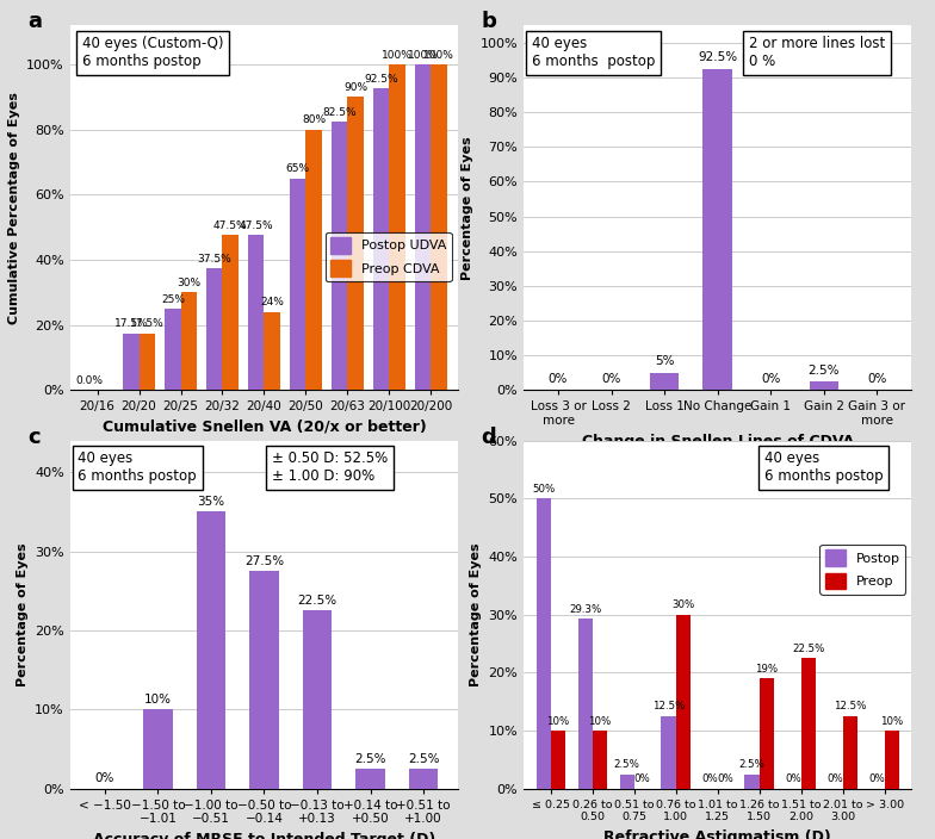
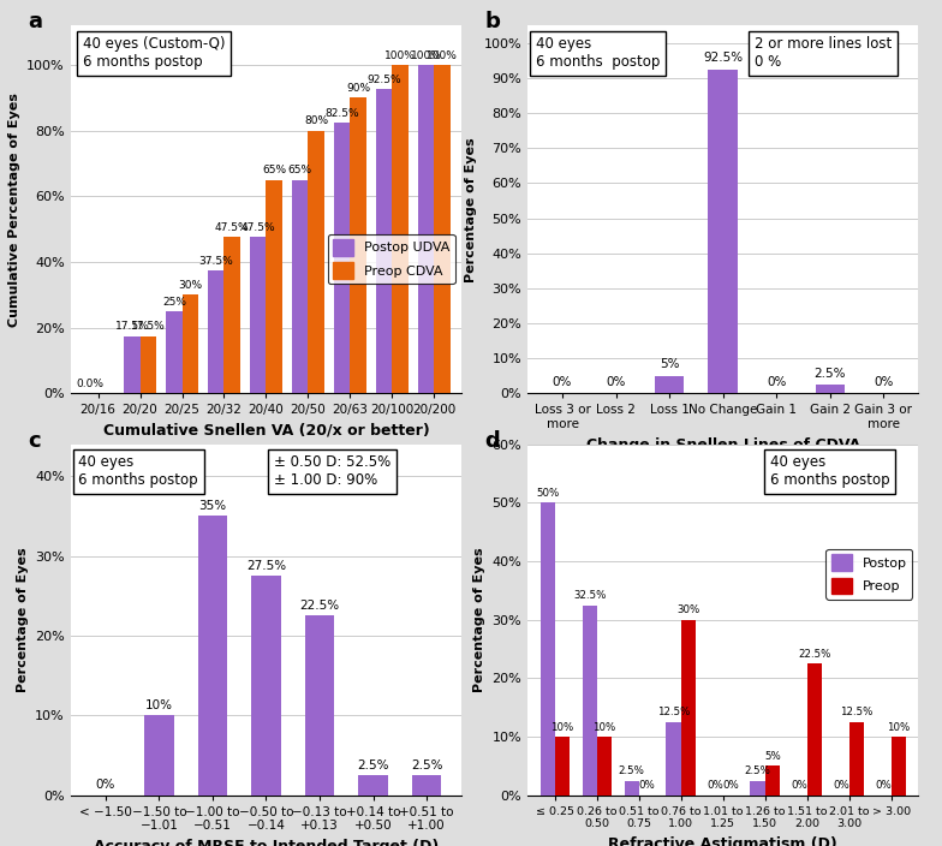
Preop CDVA/20/40: 24% -> 65%
Postop/0.26 to 0.50: 29.3% -> 32.5%
Preop/1.26 to 1.50: 19% -> 5%
